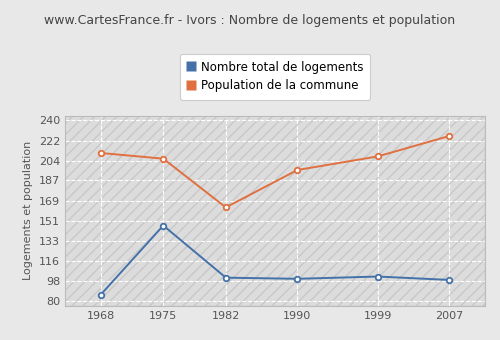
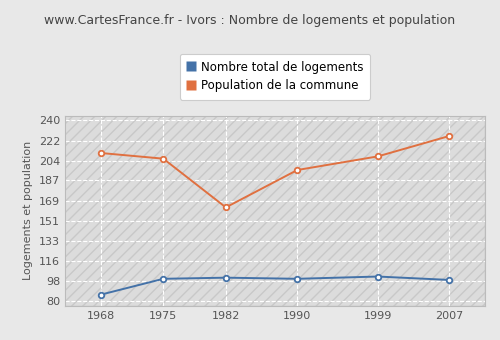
Nombre total de logements/1975: 147 -> 100
